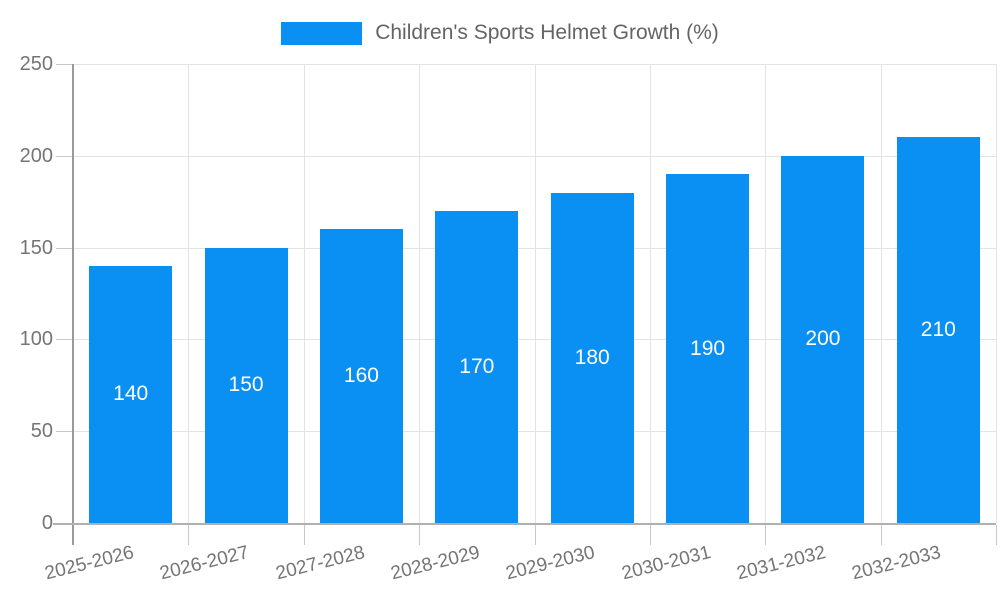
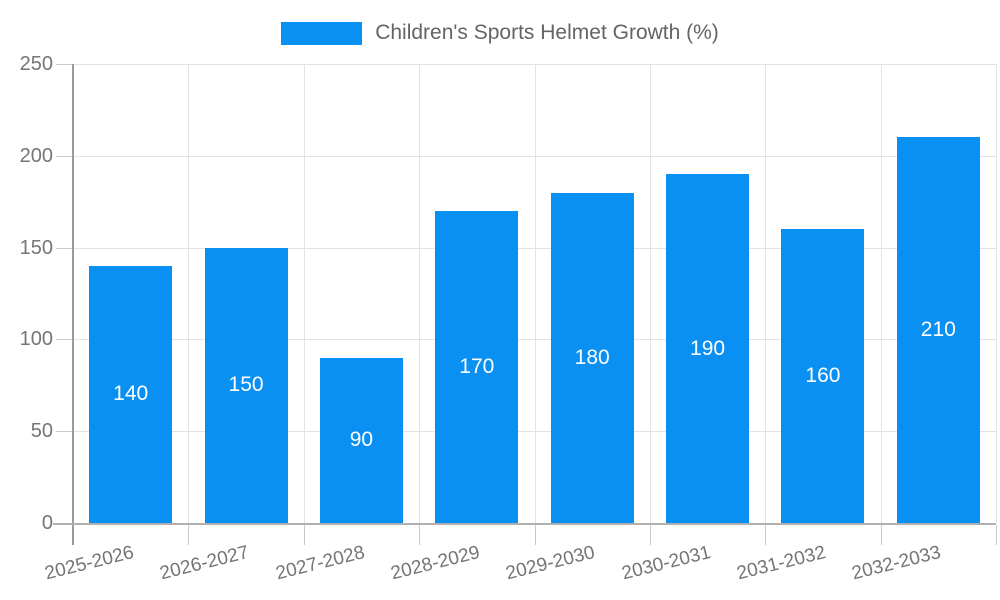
2027-2028: 160 -> 90
2031-2032: 200 -> 160
